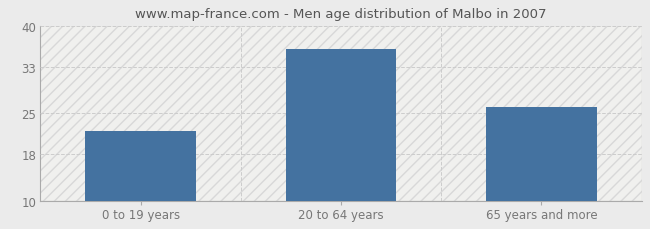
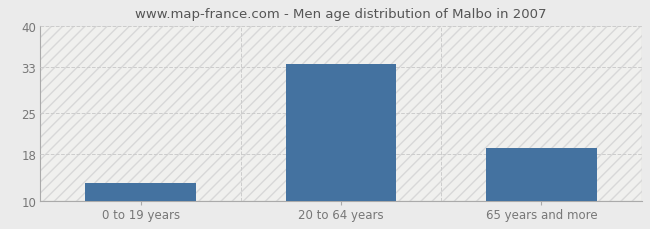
0 to 19 years: 22.0 -> 13.0
20 to 64 years: 36.0 -> 33.5
65 years and more: 26.0 -> 19.0
